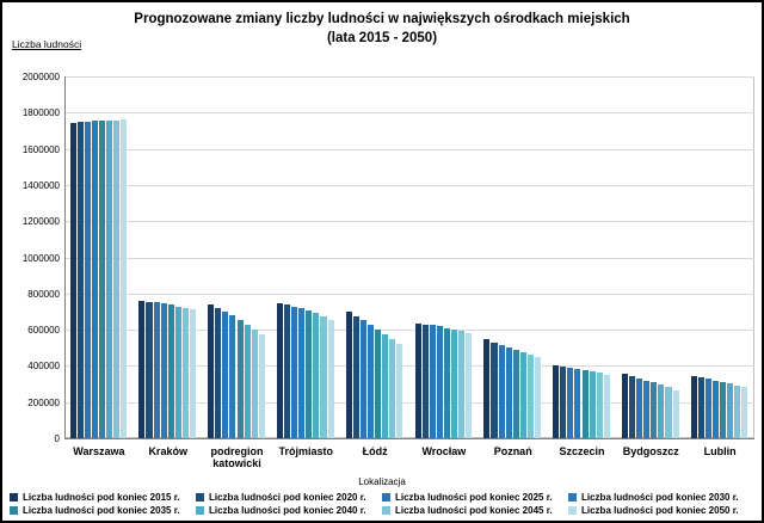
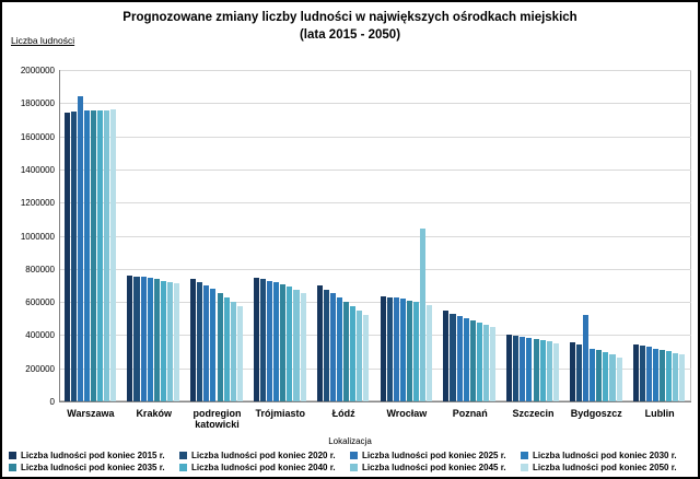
Liczba ludności pod koniec 2025 r./Warszawa: 1750000 -> 1840000
Liczba ludności pod koniec 2045 r./Wrocław: 590000 -> 1040000
Liczba ludności pod koniec 2025 r./Bydgoszcz: 330000 -> 520000
